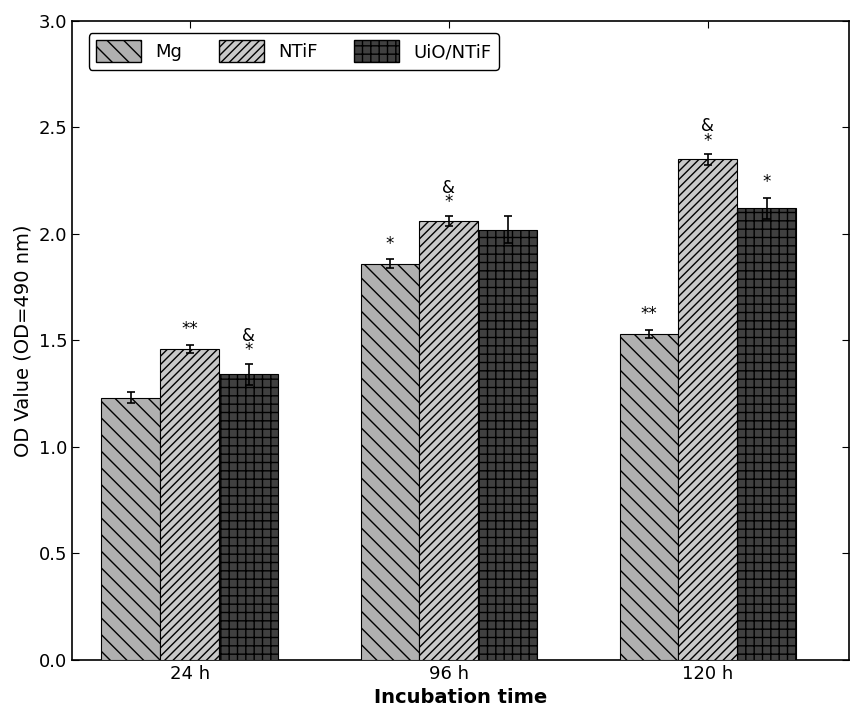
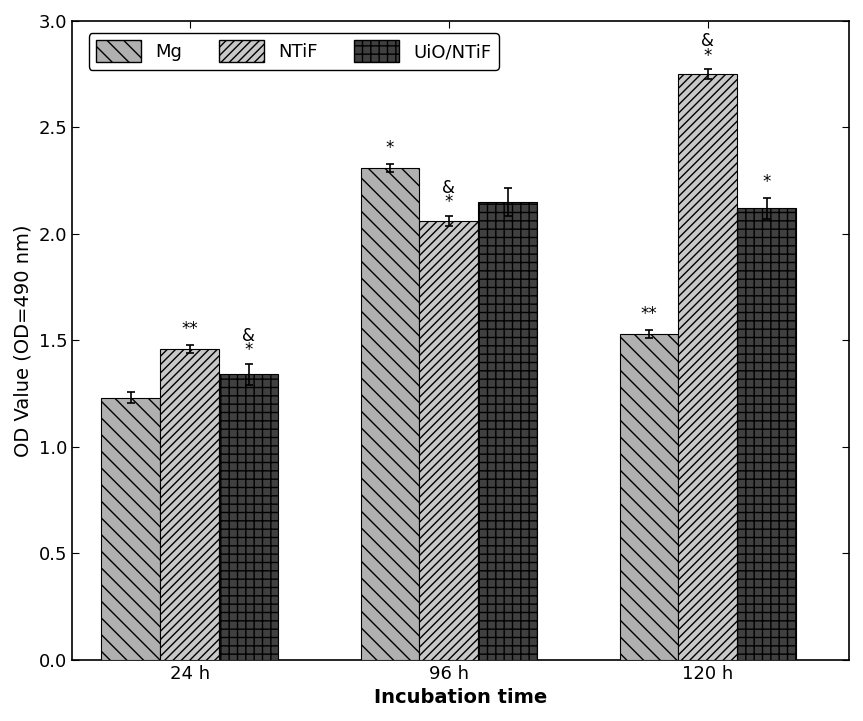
Mg/96 h: 1.86 -> 2.31
UiO/NTiF/96 h: 2.02 -> 2.15
NTiF/120 h: 2.35 -> 2.75
